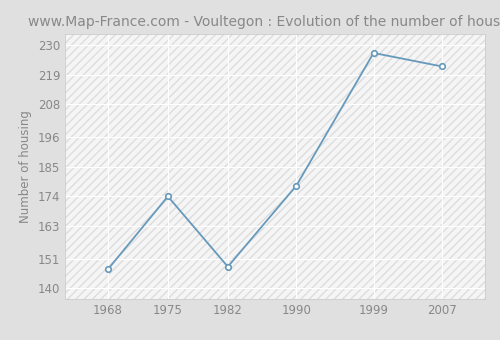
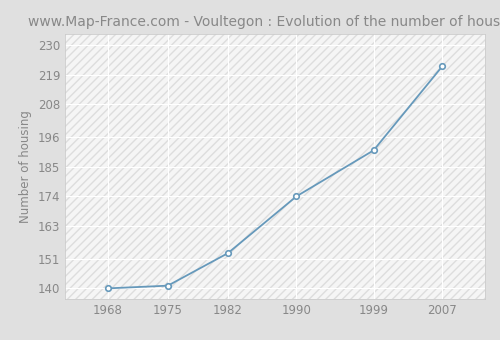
1968: 147 -> 140
1975: 174 -> 141
1982: 148 -> 153
1990: 178 -> 174
1999: 227 -> 191
